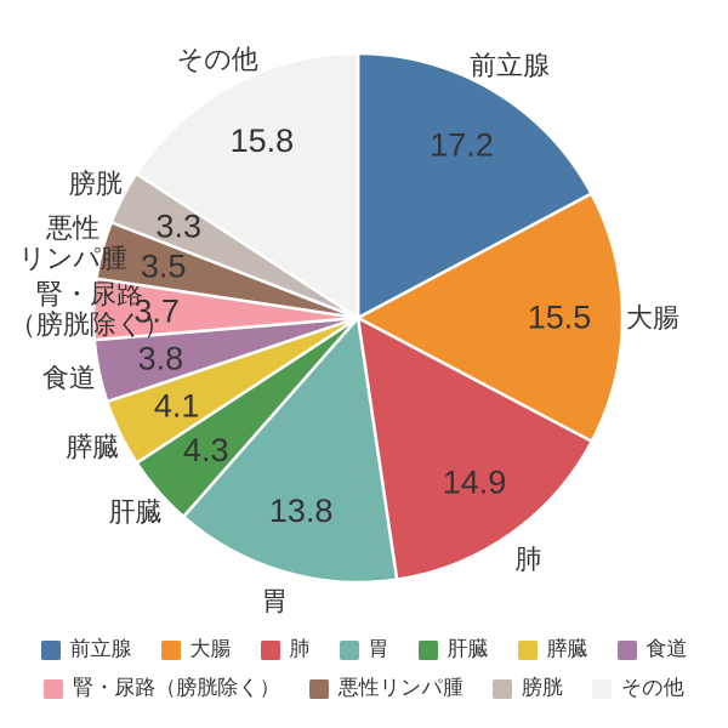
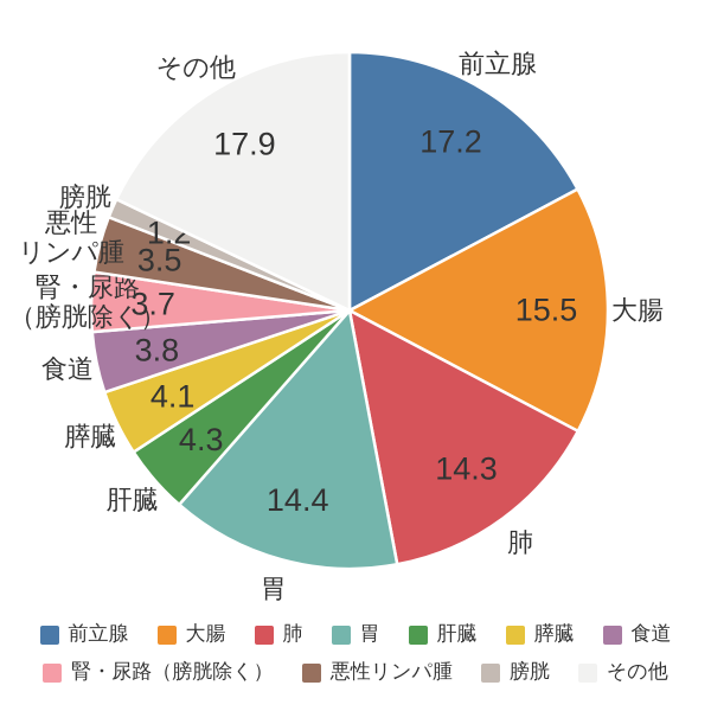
肺: 14.9 -> 14.3
胃: 13.8 -> 14.4
膀胱: 3.3 -> 1.2
その他: 15.8 -> 17.9
